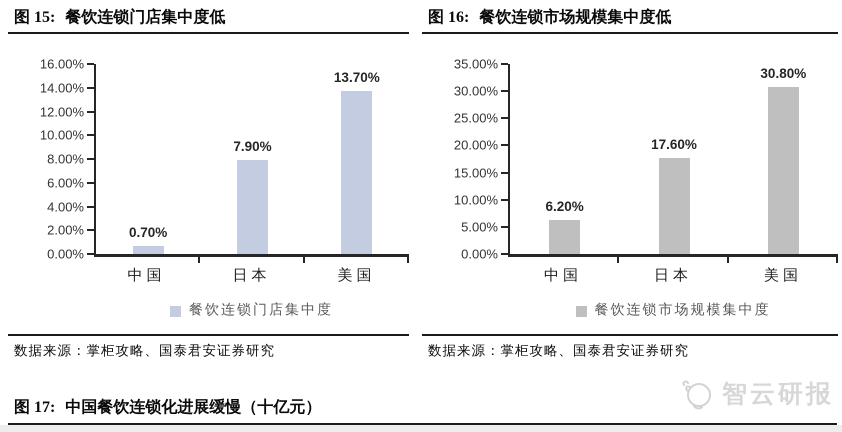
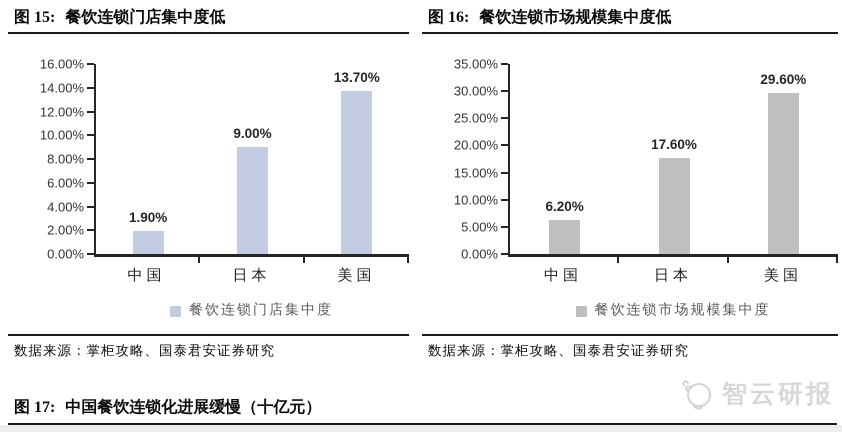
餐饮连锁门店集中度低/中国: 0.70% -> 1.90%
餐饮连锁门店集中度低/日本: 7.90% -> 9.00%
餐饮连锁市场规模集中度低/美国: 30.80% -> 29.60%
